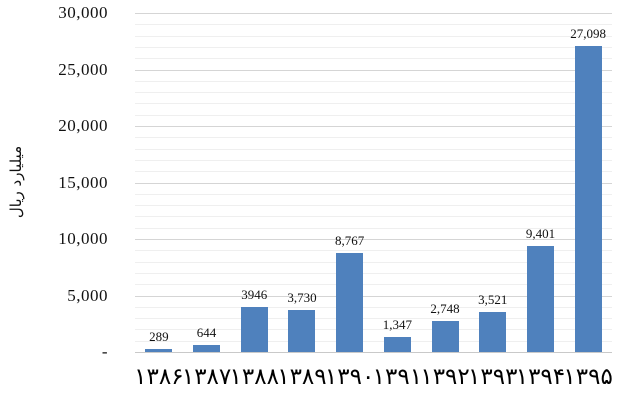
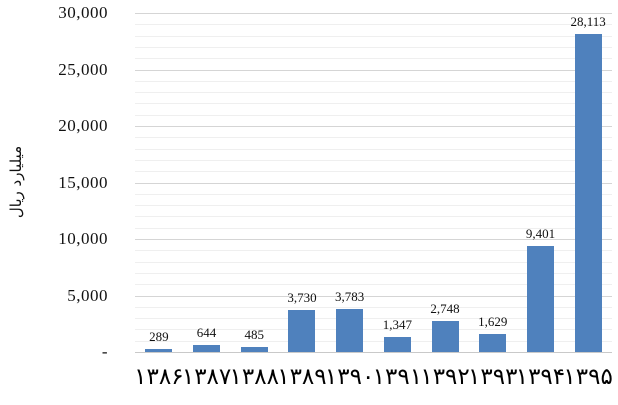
۱۳۸۸: 3946 -> 485
۱۳۹۰: 8,767 -> 3,783
۱۳۹۳: 3,521 -> 1,629
۱۳۹۵: 27,098 -> 28,113
